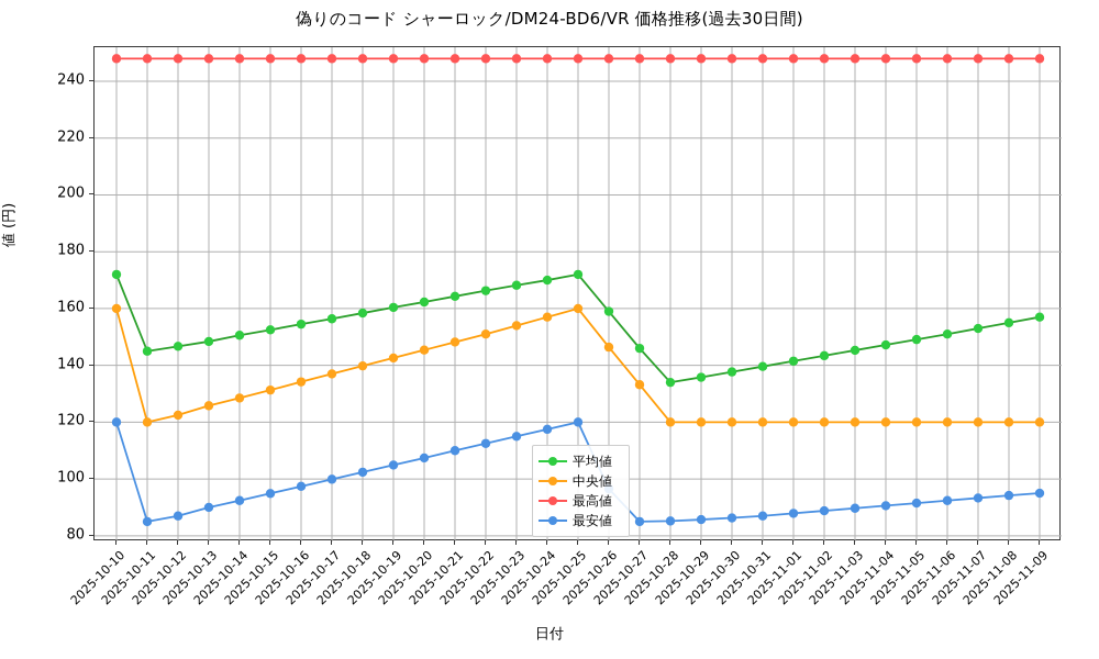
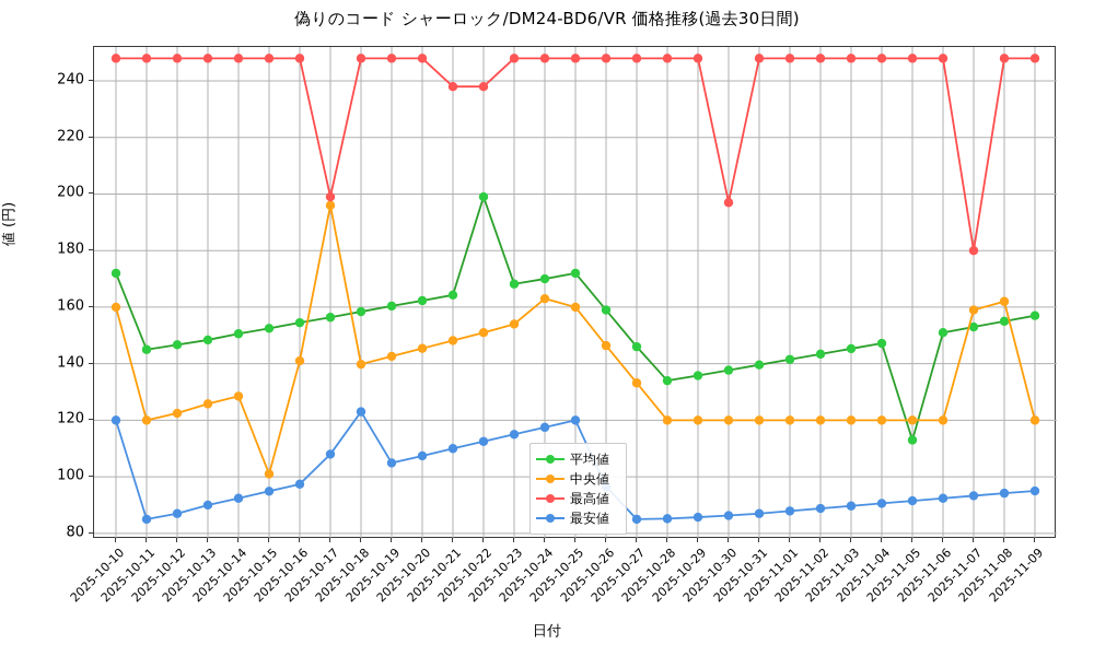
中央値/2025-10-15: 131 -> 101
中央値/2025-10-16: 134 -> 141
中央値/2025-10-17: 137 -> 196
最高値/2025-10-17: 248 -> 199
最安値/2025-10-17: 100 -> 108
最安値/2025-10-18: 102 -> 123
最高値/2025-10-21: 248 -> 238
平均値/2025-10-22: 166 -> 199
最高値/2025-10-22: 248 -> 238
中央値/2025-10-24: 157 -> 163
最高値/2025-10-30: 248 -> 197
平均値/2025-11-05: 149 -> 113
中央値/2025-11-07: 120 -> 159
最高値/2025-11-07: 248 -> 180
中央値/2025-11-08: 120 -> 162
